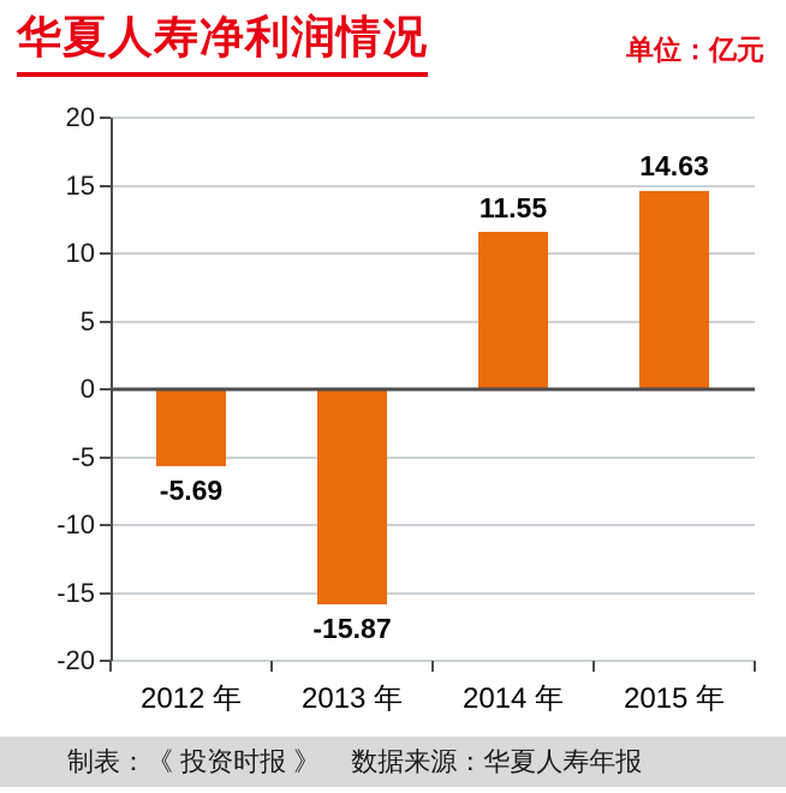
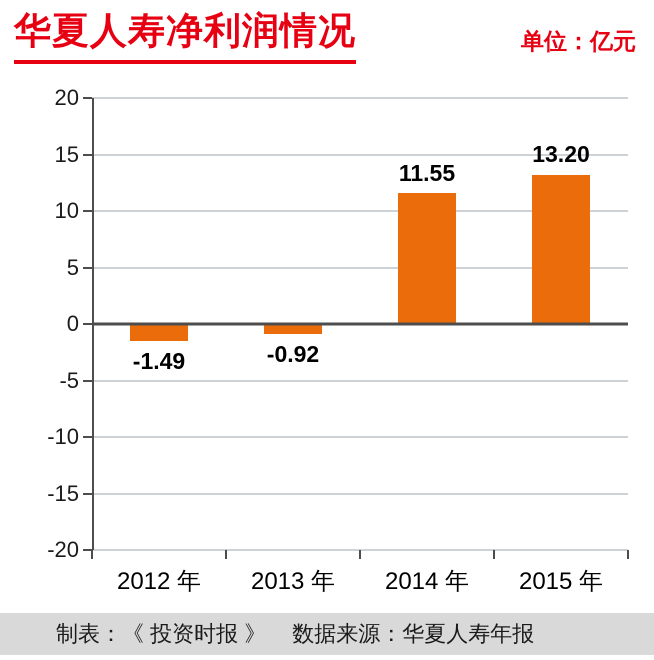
2012 年: -5.69 -> -1.49
2013 年: -15.87 -> -0.92
2015 年: 14.63 -> 13.20
